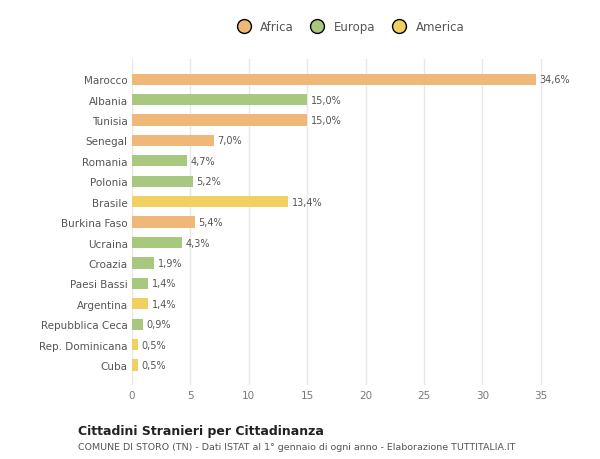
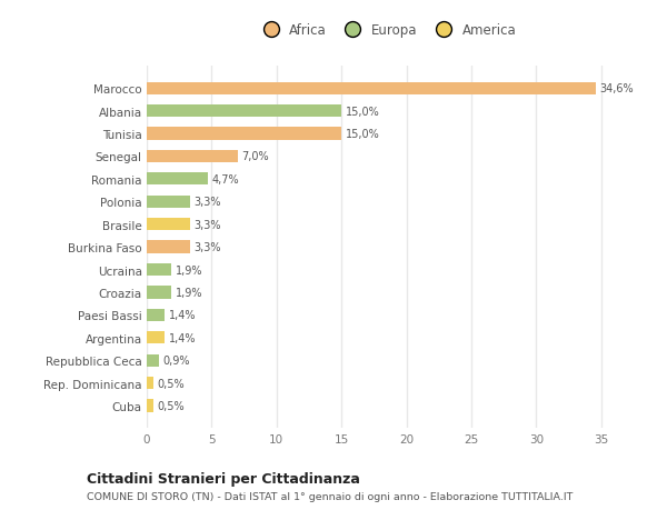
Polonia: 5,2% -> 3,3%
Brasile: 13,4% -> 3,3%
Burkina Faso: 5,4% -> 3,3%
Ucraina: 4,3% -> 1,9%
